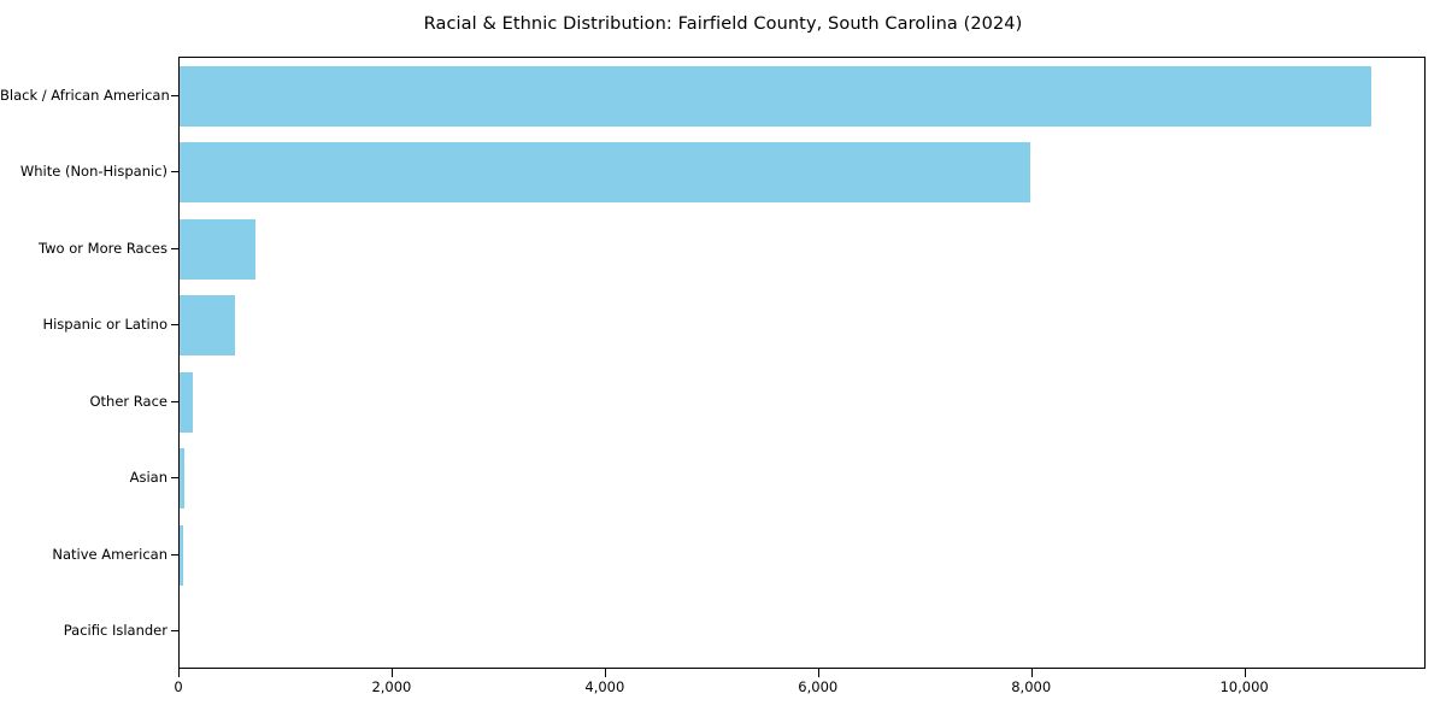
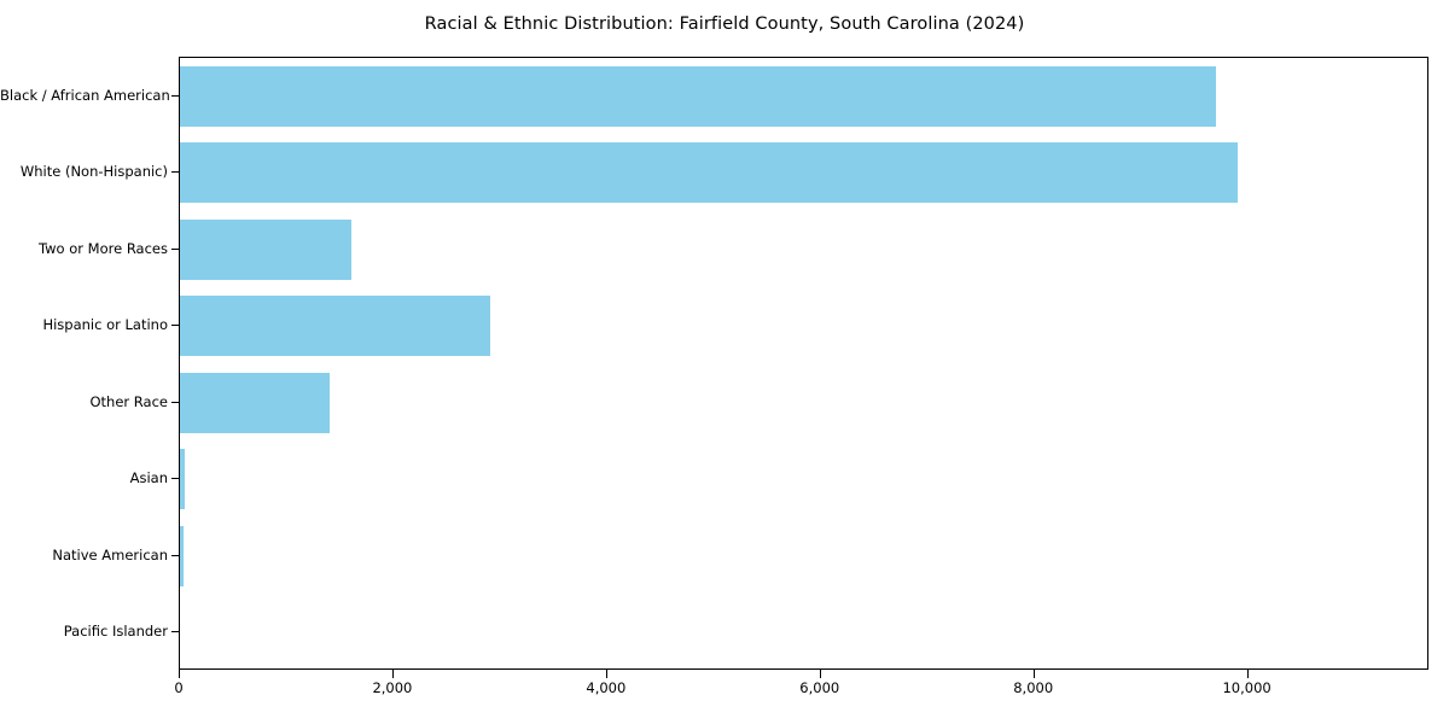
Black / African American: 11200 -> 9700
White (Non-Hispanic): 8000 -> 9900
Two or More Races: 700 -> 1600
Hispanic or Latino: 500 -> 2900
Other Race: 100 -> 1400
